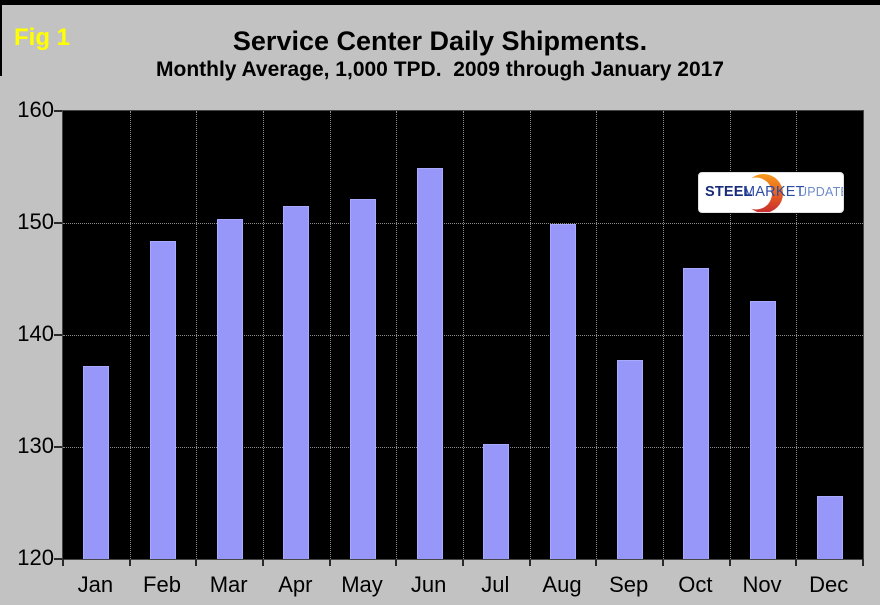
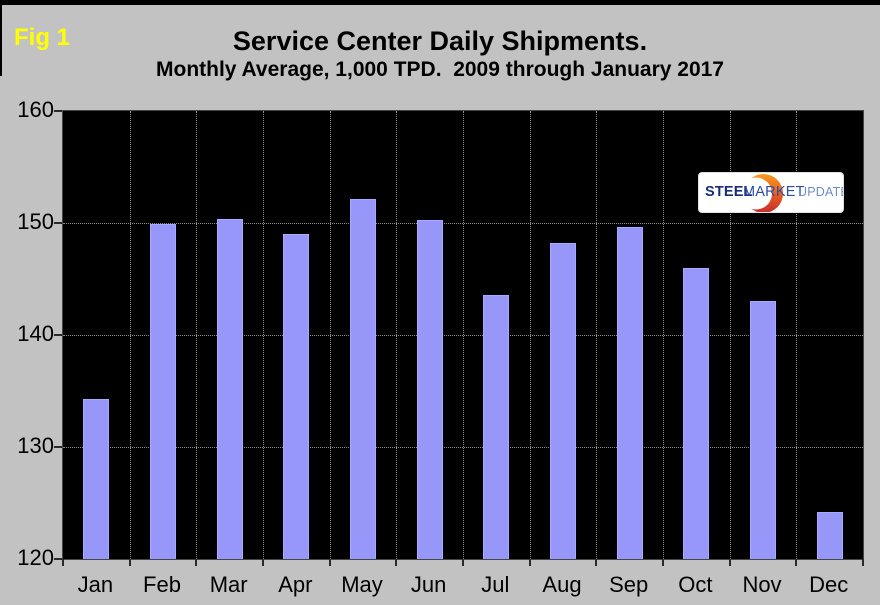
Jan: 137.2 -> 134.3
Feb: 148.4 -> 149.9
Apr: 151.5 -> 149.0
Jun: 154.9 -> 150.3
Jul: 130.3 -> 143.6
Aug: 149.9 -> 148.2
Sep: 137.8 -> 149.6
Dec: 125.6 -> 124.2
